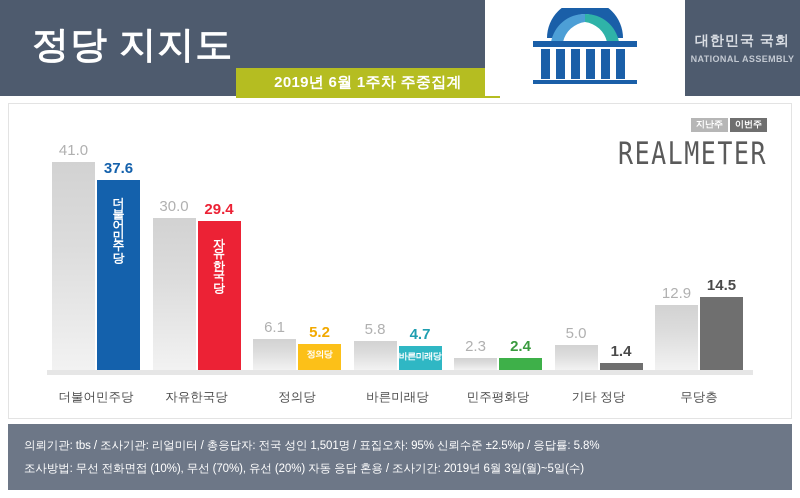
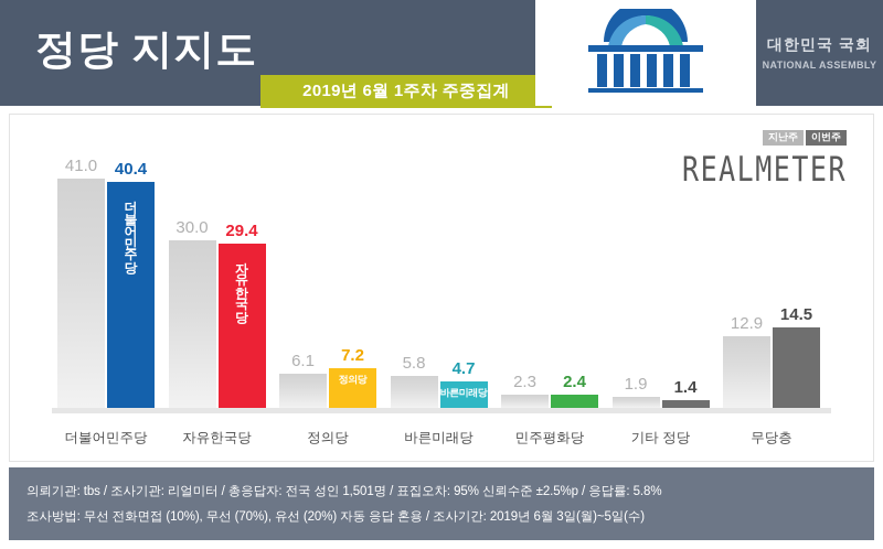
이번주/더불어민주당: 37.6 -> 40.4
이번주/정의당: 5.2 -> 7.2
지난주/기타 정당: 5.0 -> 1.9
